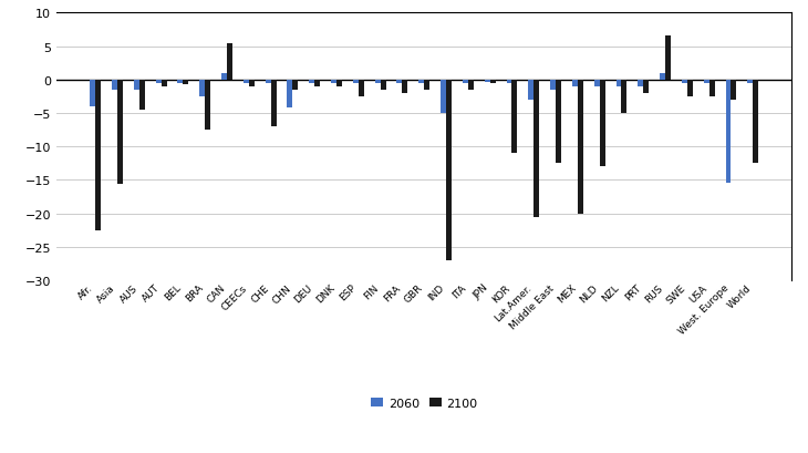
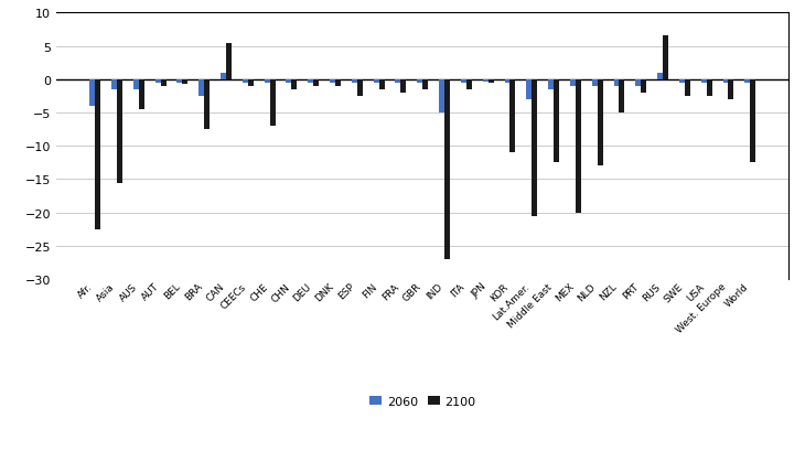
2060/CHN: -4.2 -> -0.5
2060/West. Europe: -15.4 -> -0.5
